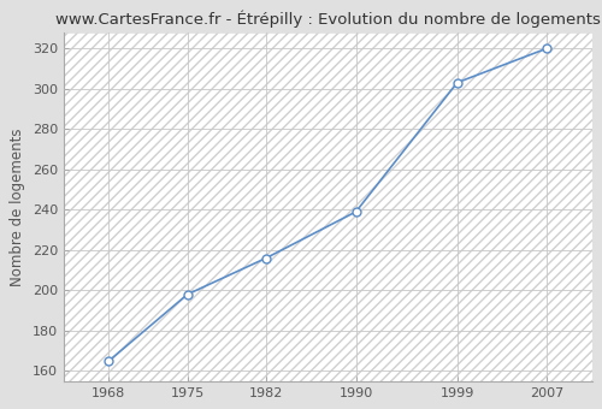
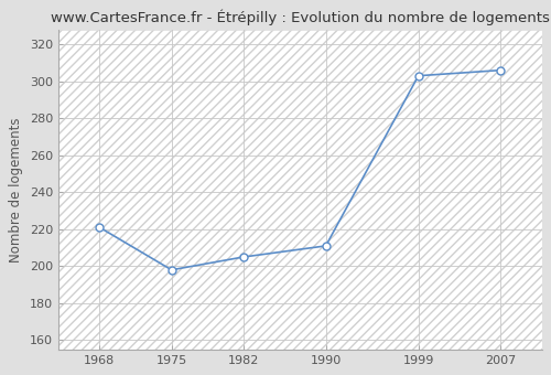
1968: 165 -> 221
1982: 216 -> 205
1990: 239 -> 211
2007: 320 -> 306
